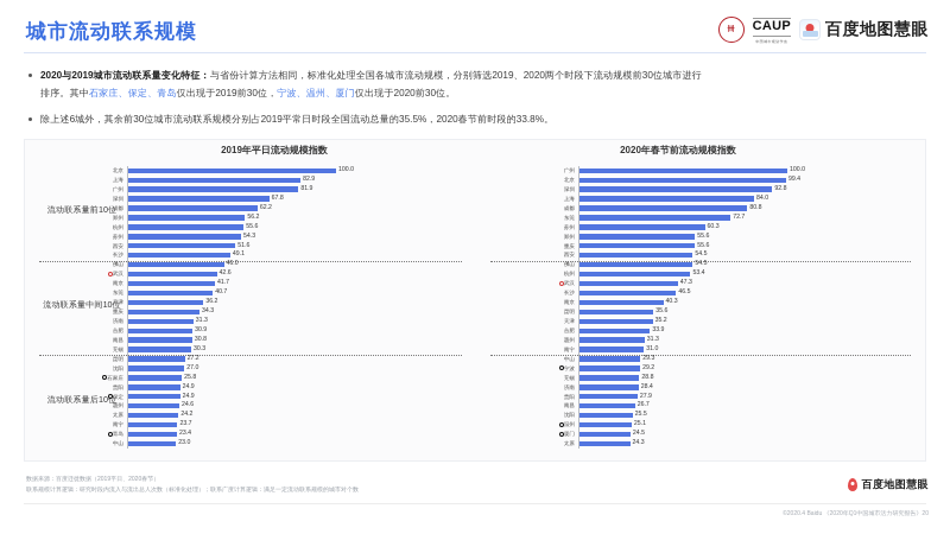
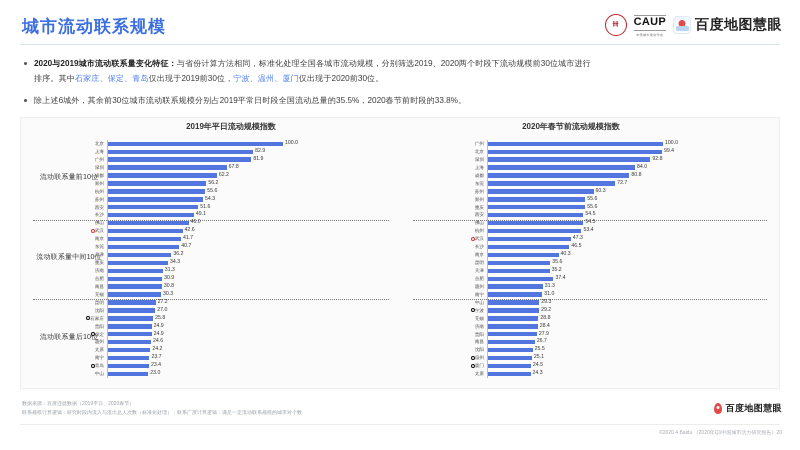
2020年春节前流动规模指数/合肥: 33.9 -> 37.4
